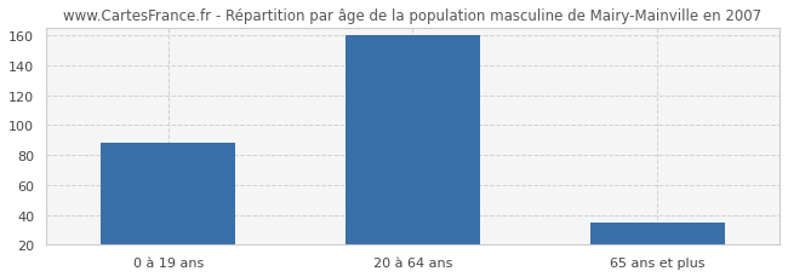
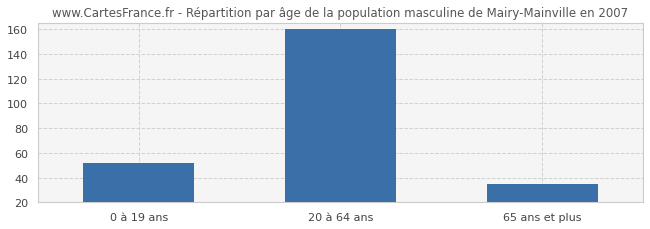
0 à 19 ans: 88 -> 52
